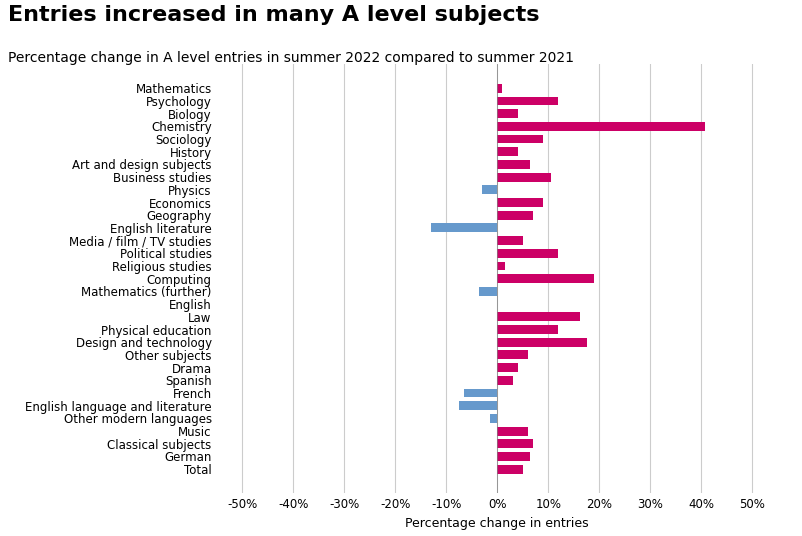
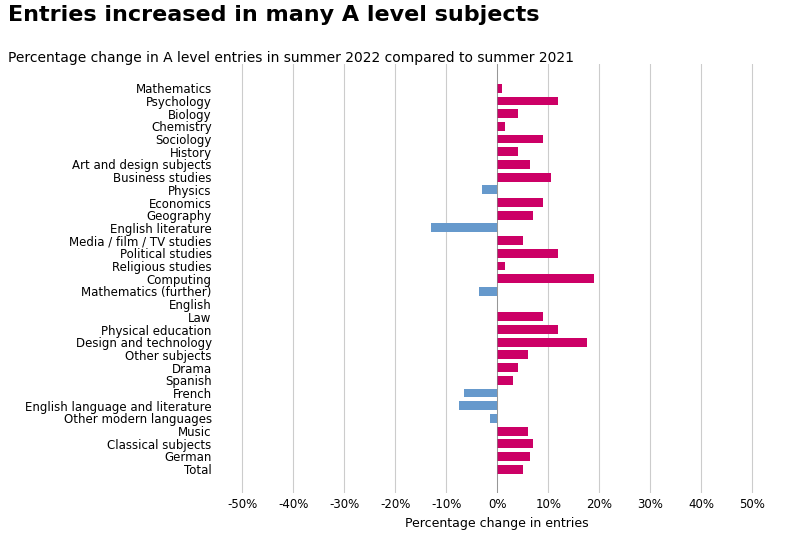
Chemistry: 40.8% -> 1.5%
Law: 16.2% -> 9.0%
